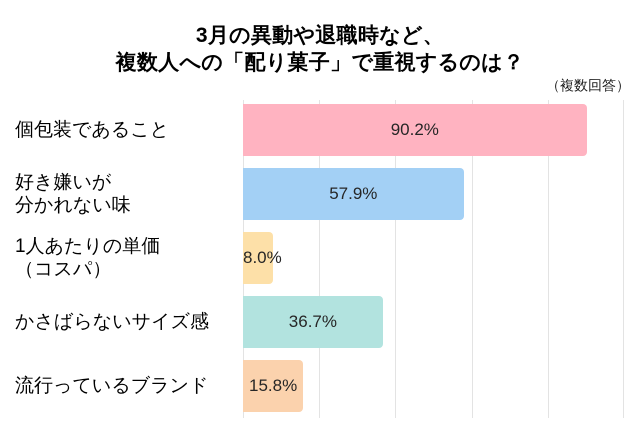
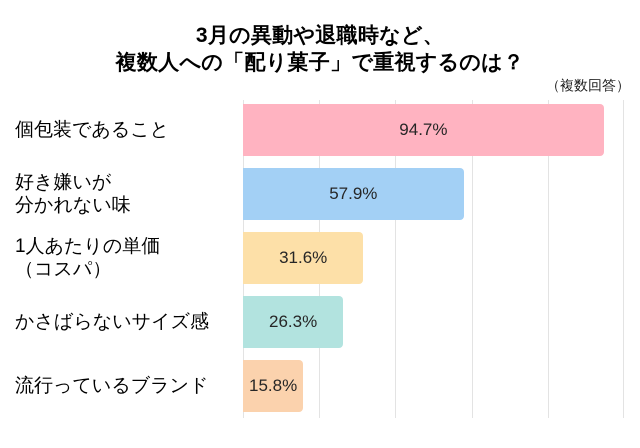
個包装であること: 90.2% -> 94.7%
1人あたりの単価 （コスパ）: 8.0% -> 31.6%
かさばらないサイズ感: 36.7% -> 26.3%
